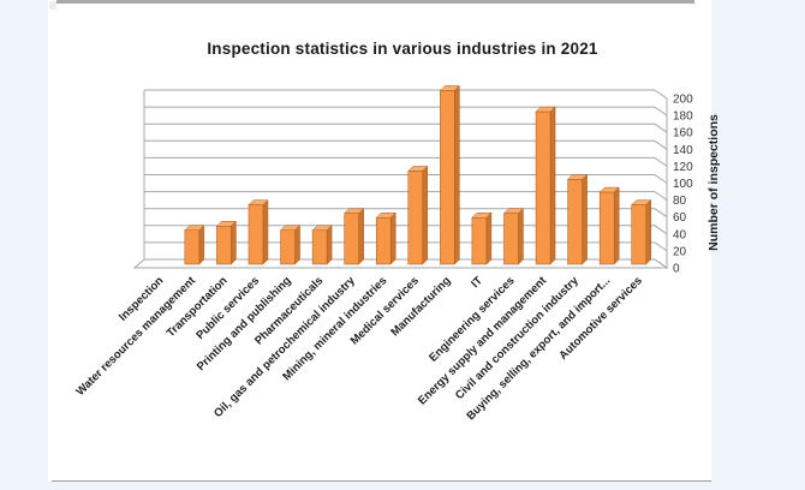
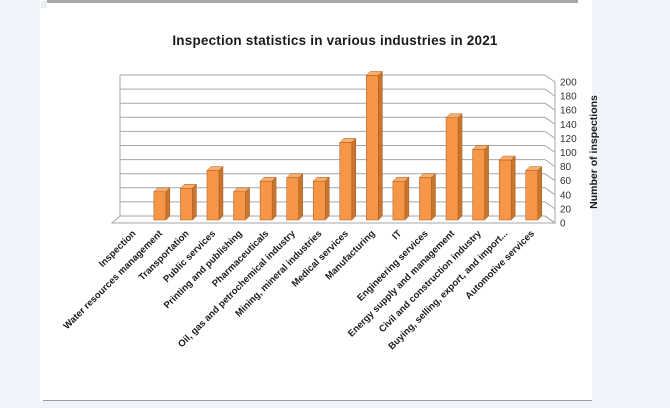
Pharmaceuticals: 40 -> 60
Energy supply and management: 180 -> 140
